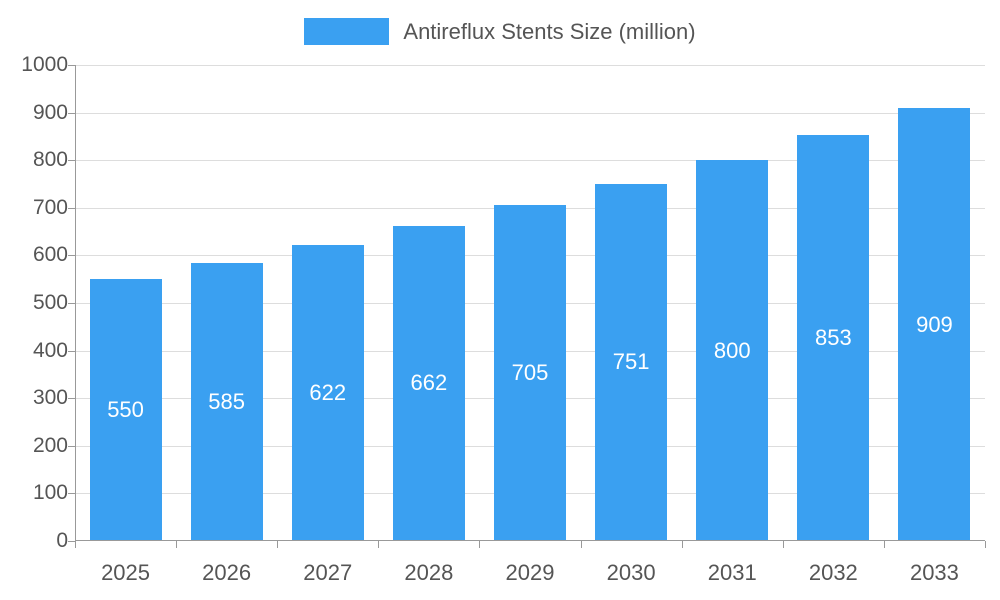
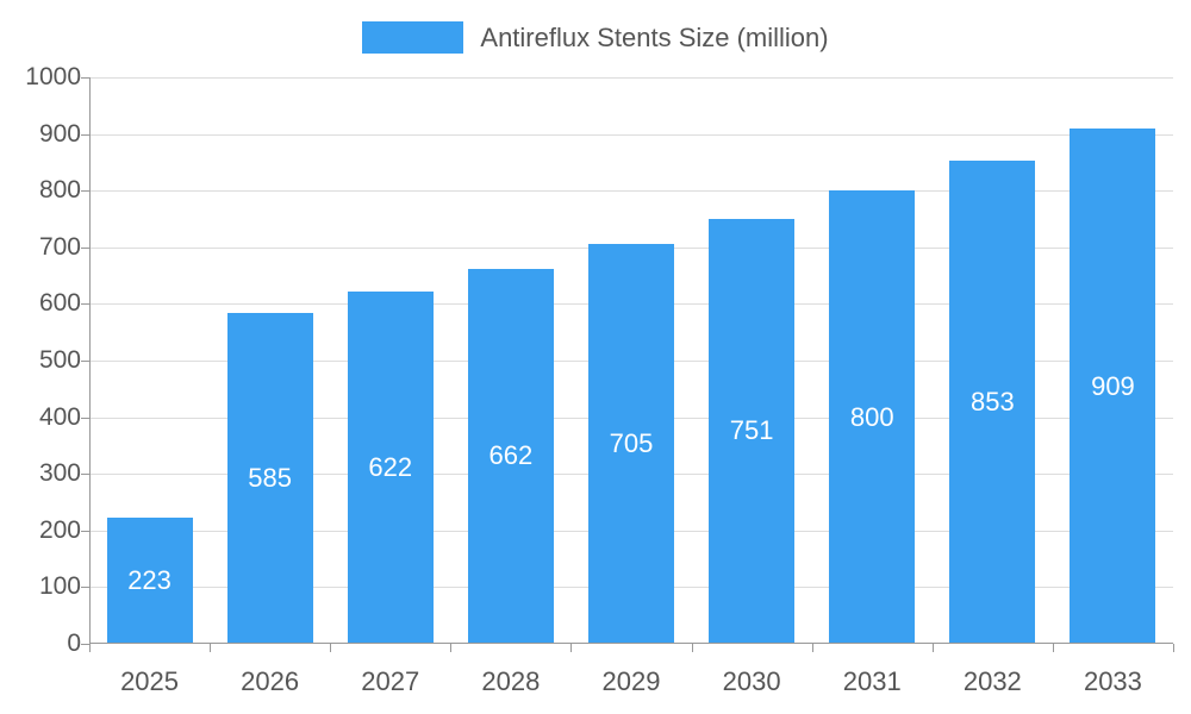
2025: 550 -> 223
